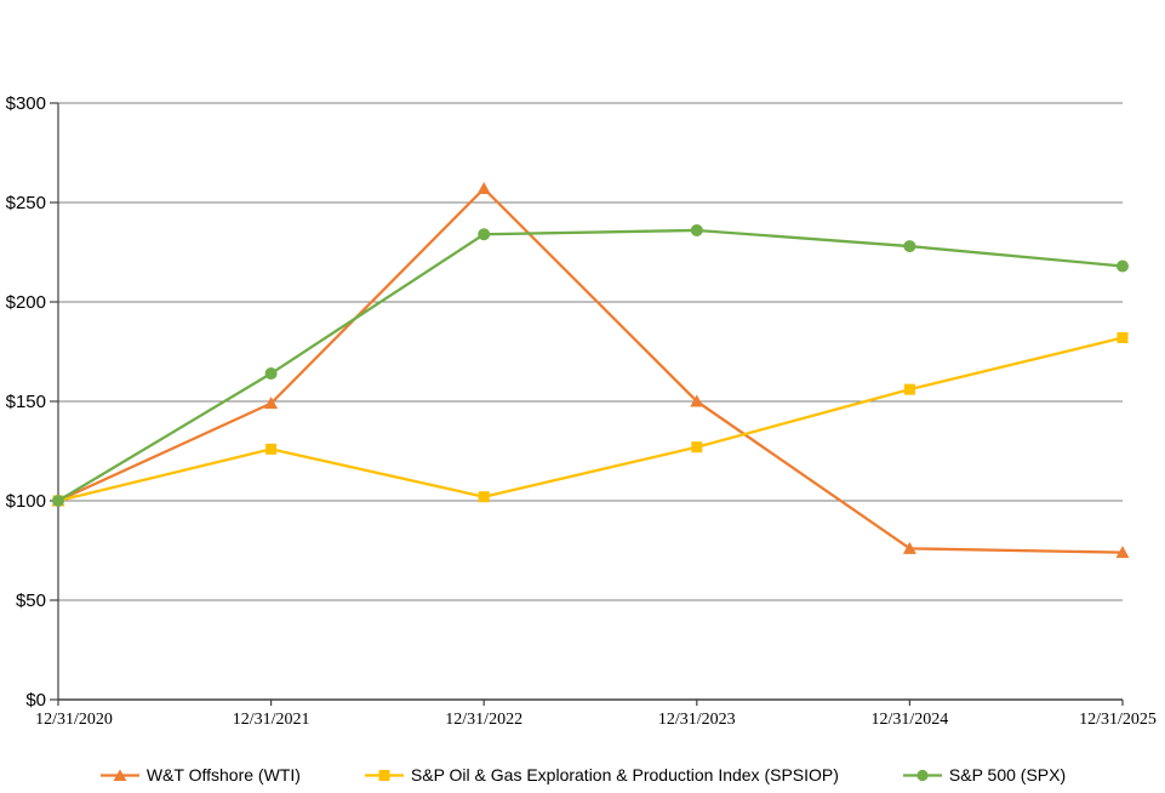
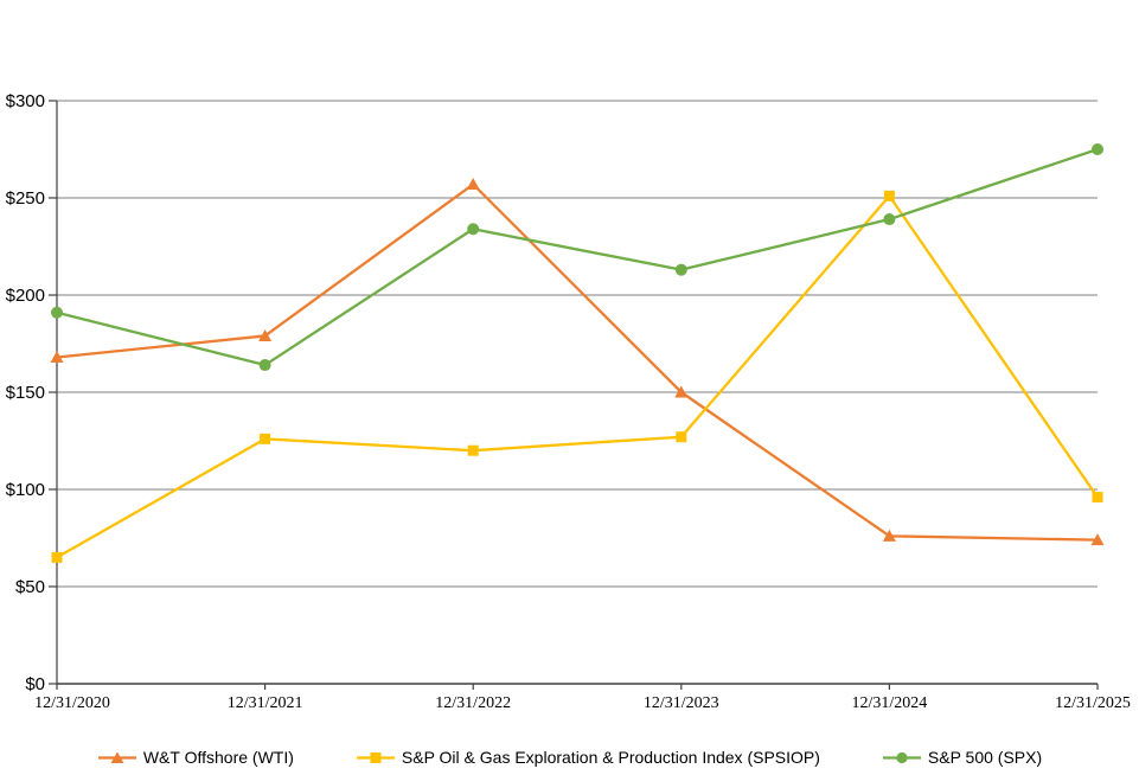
W&T Offshore (WTI)/12/31/2020: $100 -> $168
S&P Oil & Gas Exploration & Production Index (SPSIOP)/12/31/2020: $100 -> $65
S&P 500 (SPX)/12/31/2020: $100 -> $191
W&T Offshore (WTI)/12/31/2021: $149 -> $179
S&P Oil & Gas Exploration & Production Index (SPSIOP)/12/31/2022: $102 -> $120
S&P 500 (SPX)/12/31/2023: $236 -> $213
S&P Oil & Gas Exploration & Production Index (SPSIOP)/12/31/2024: $156 -> $251
S&P 500 (SPX)/12/31/2024: $228 -> $239
S&P Oil & Gas Exploration & Production Index (SPSIOP)/12/31/2025: $182 -> $96
S&P 500 (SPX)/12/31/2025: $218 -> $275
